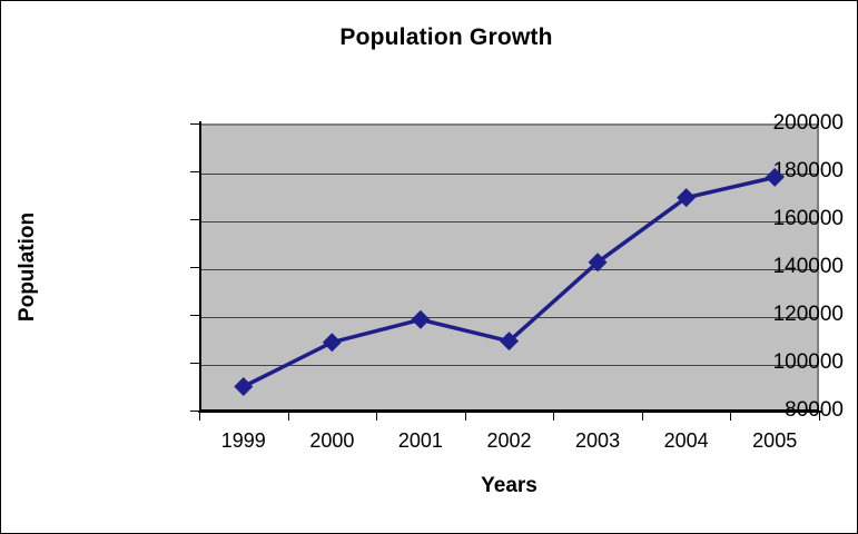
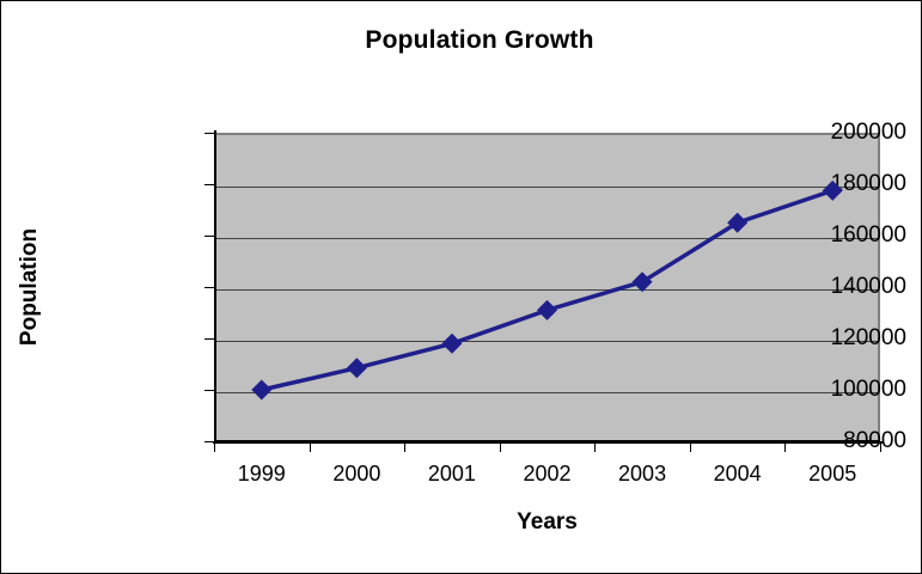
1999: 90000 -> 100000
2002: 109000 -> 131000
2004: 169000 -> 165000
